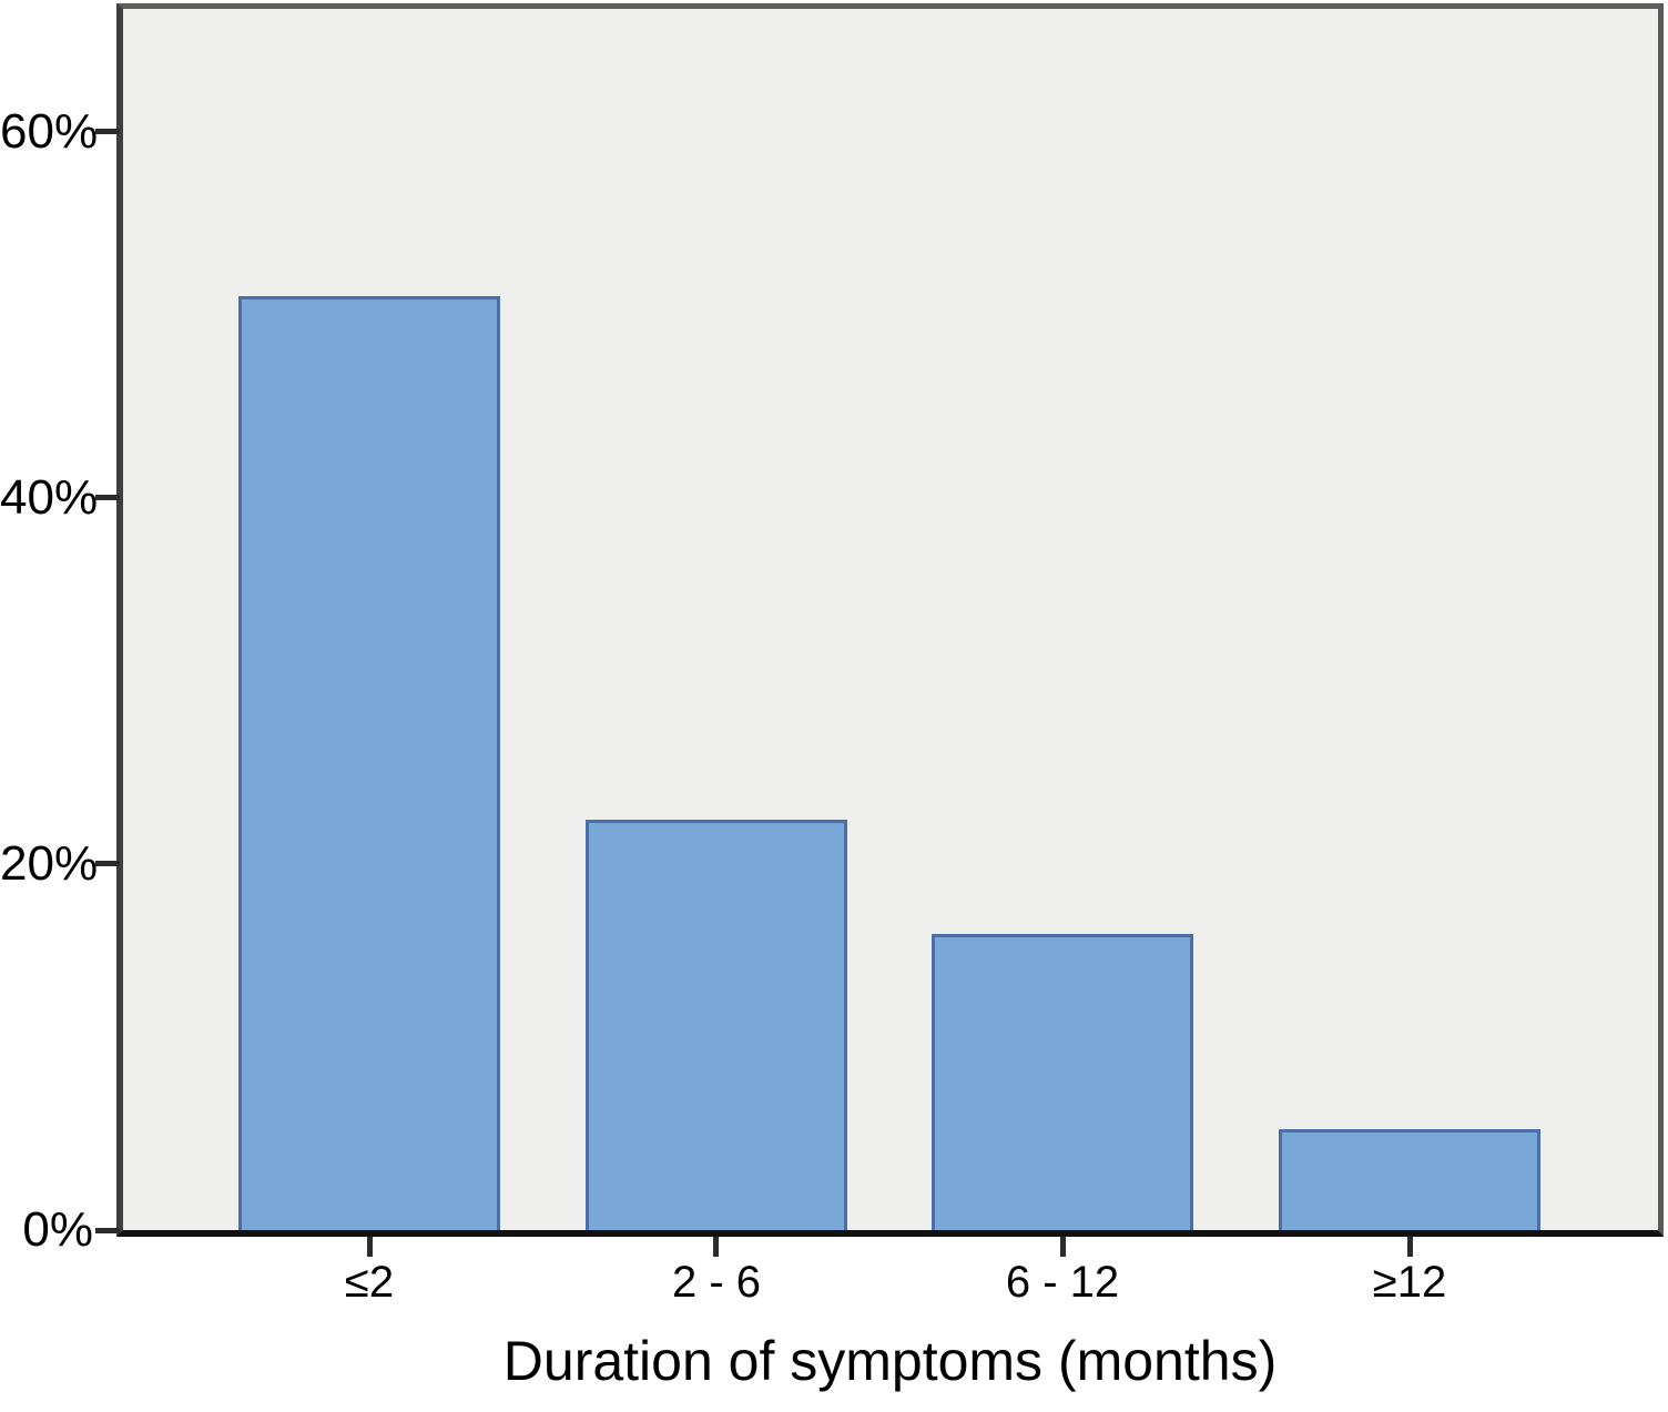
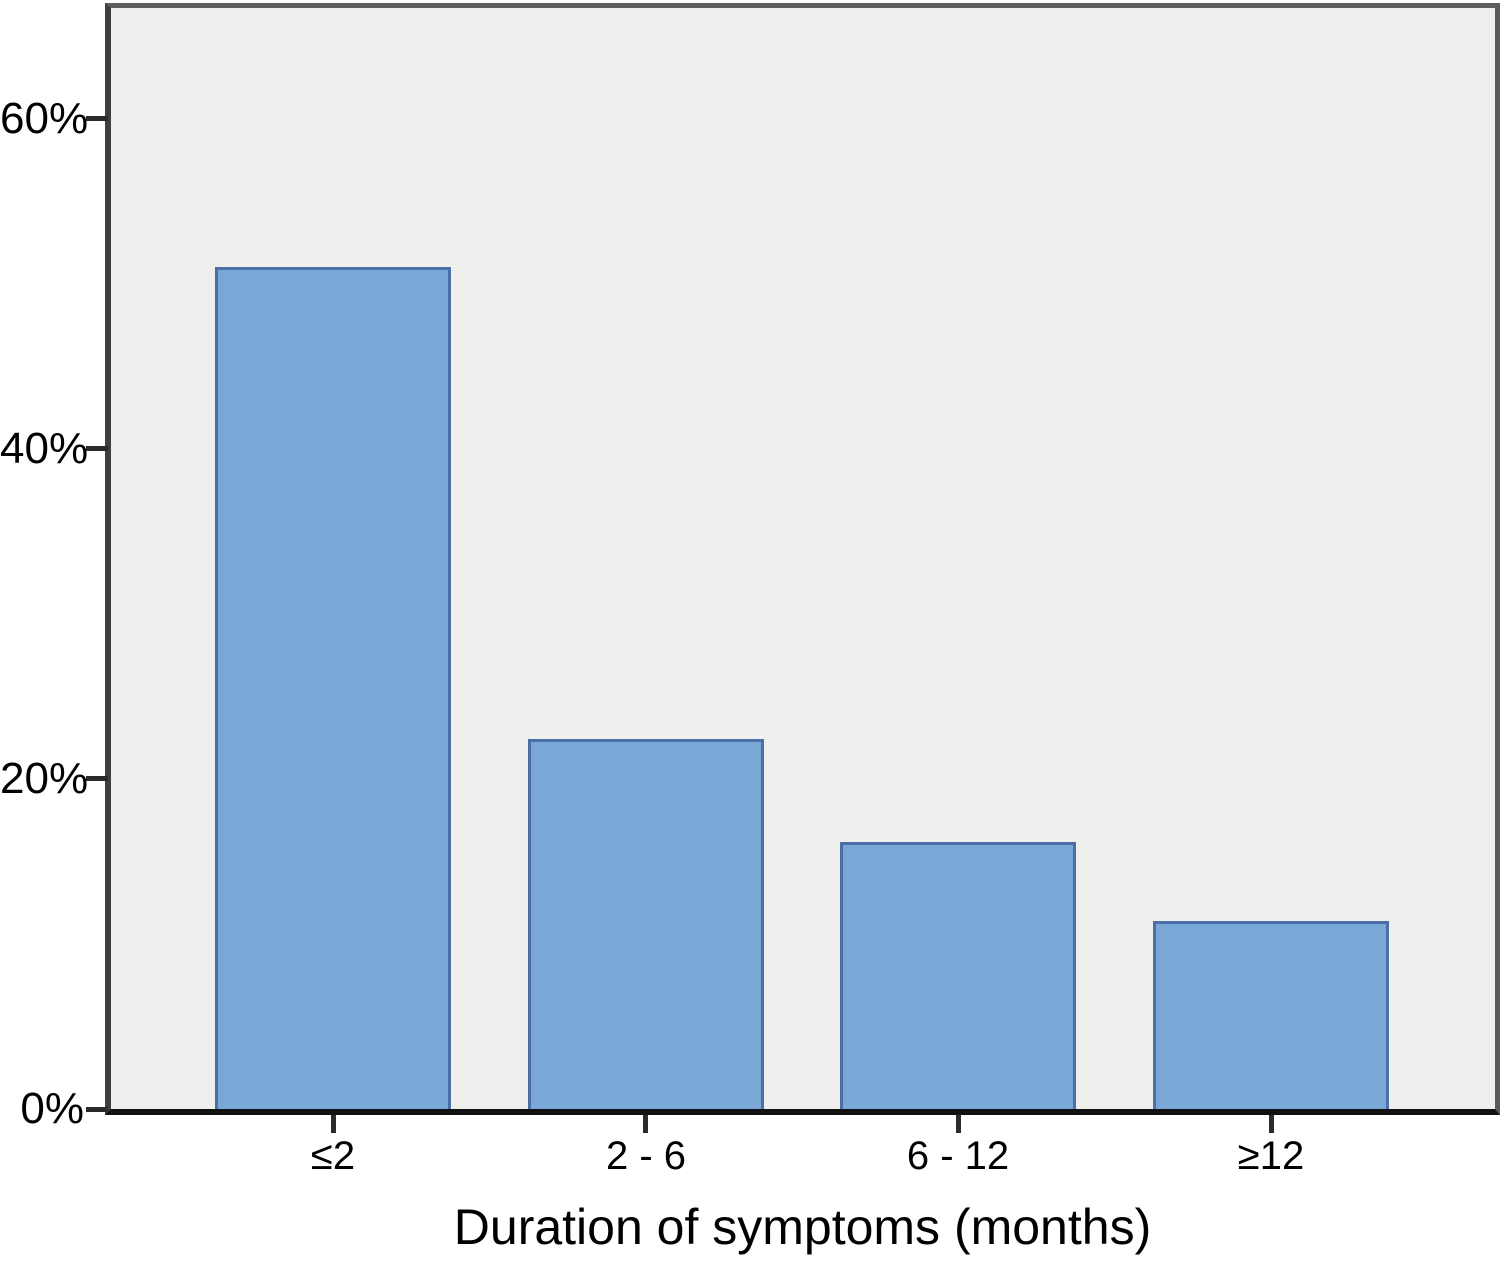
≥12: 5.5% -> 11.4%
